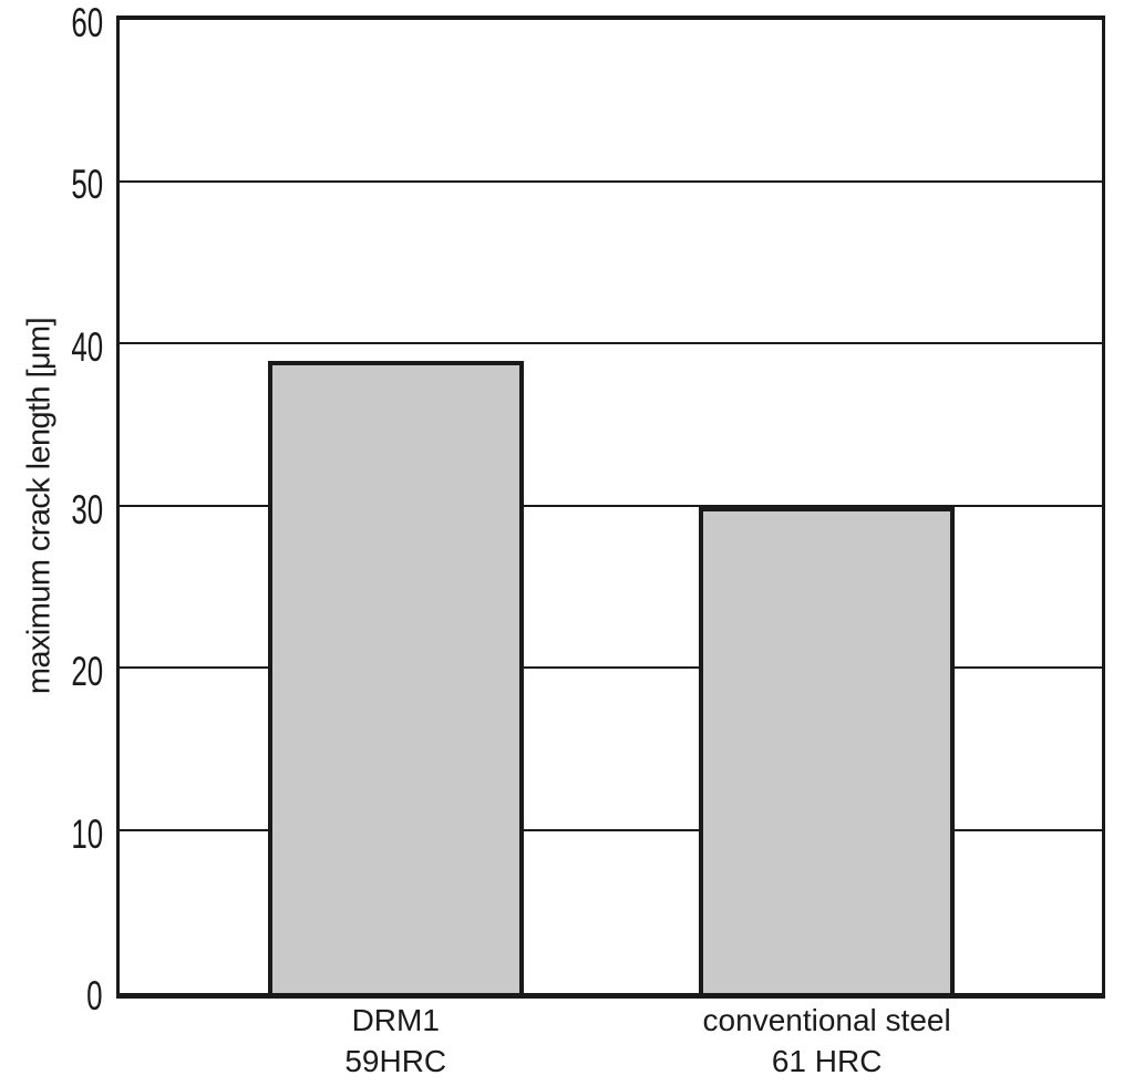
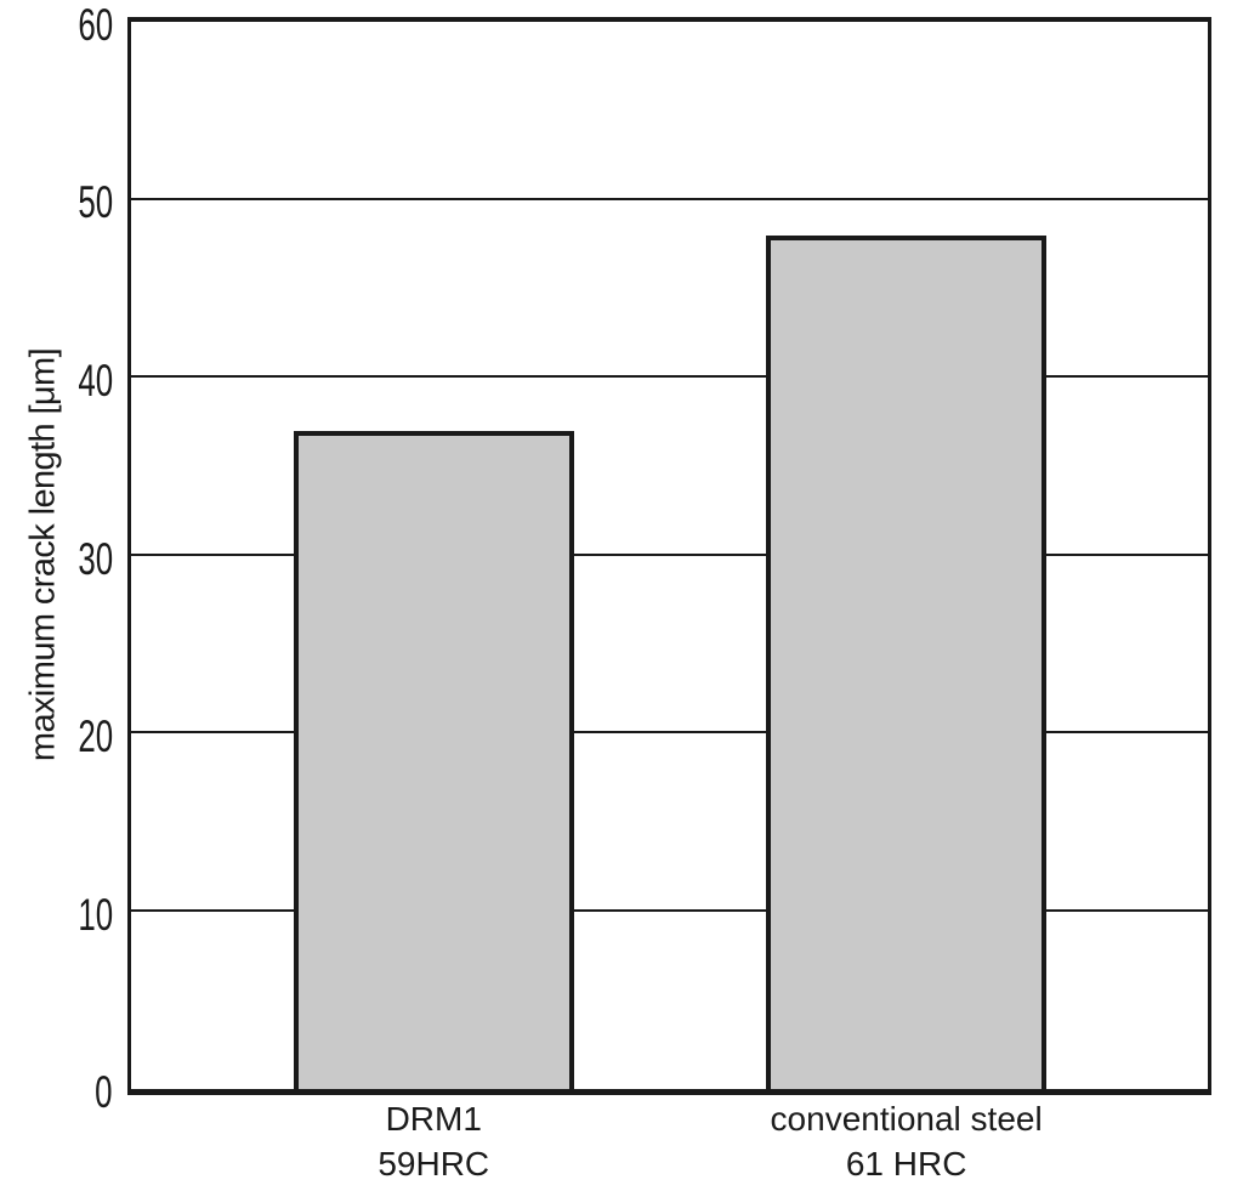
DRM1 59HRC: 39 -> 37
conventional steel 61 HRC: 30 -> 48
